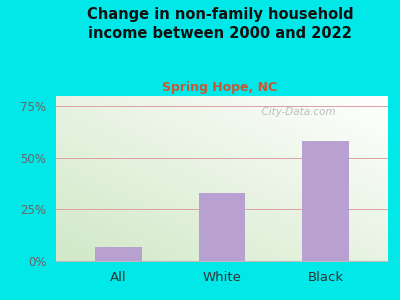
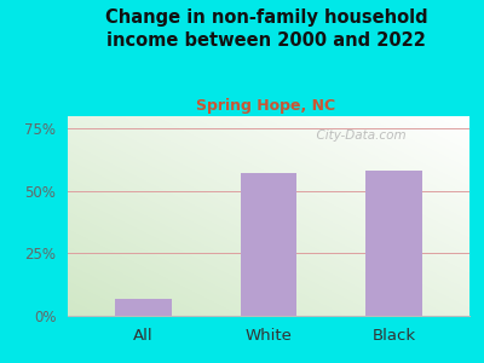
White: 33% -> 57%
